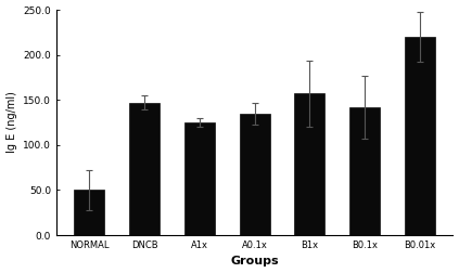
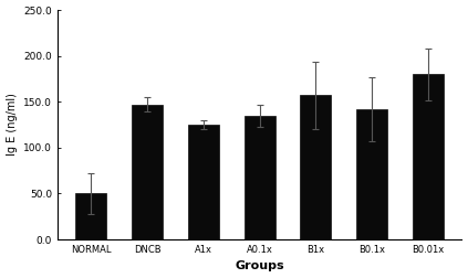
B0.01x: 220 -> 180
